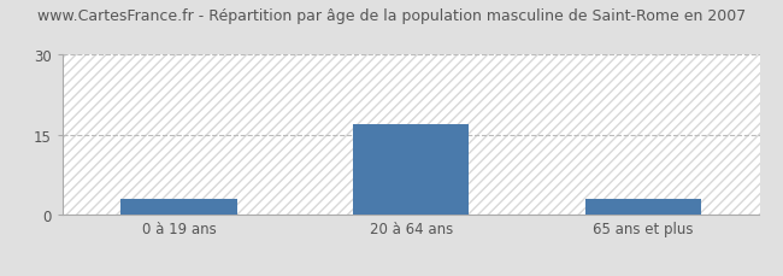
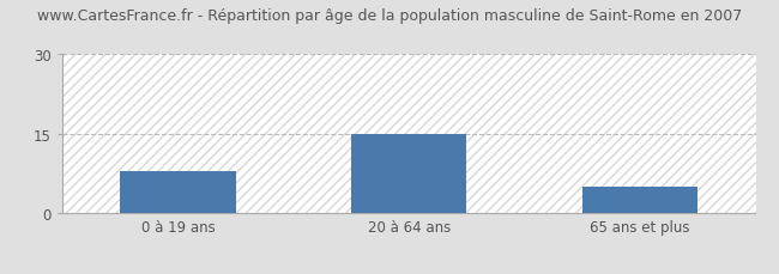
0 à 19 ans: 3 -> 8
20 à 64 ans: 17 -> 15
65 ans et plus: 3 -> 5
